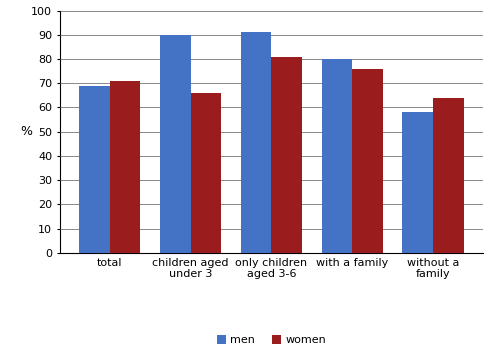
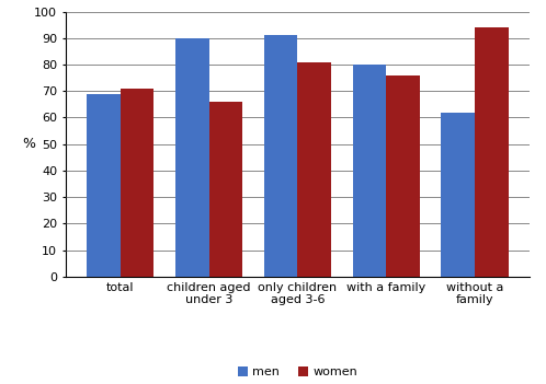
men/without a family: 58 -> 62
women/without a family: 64 -> 94
